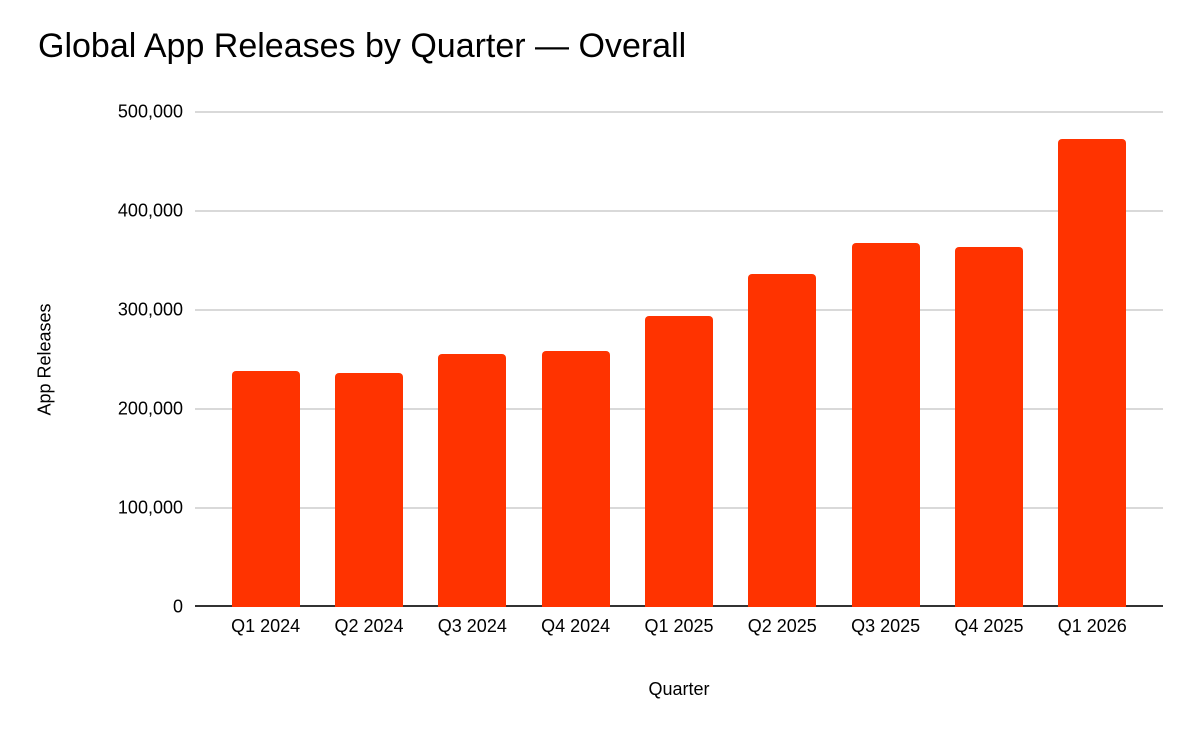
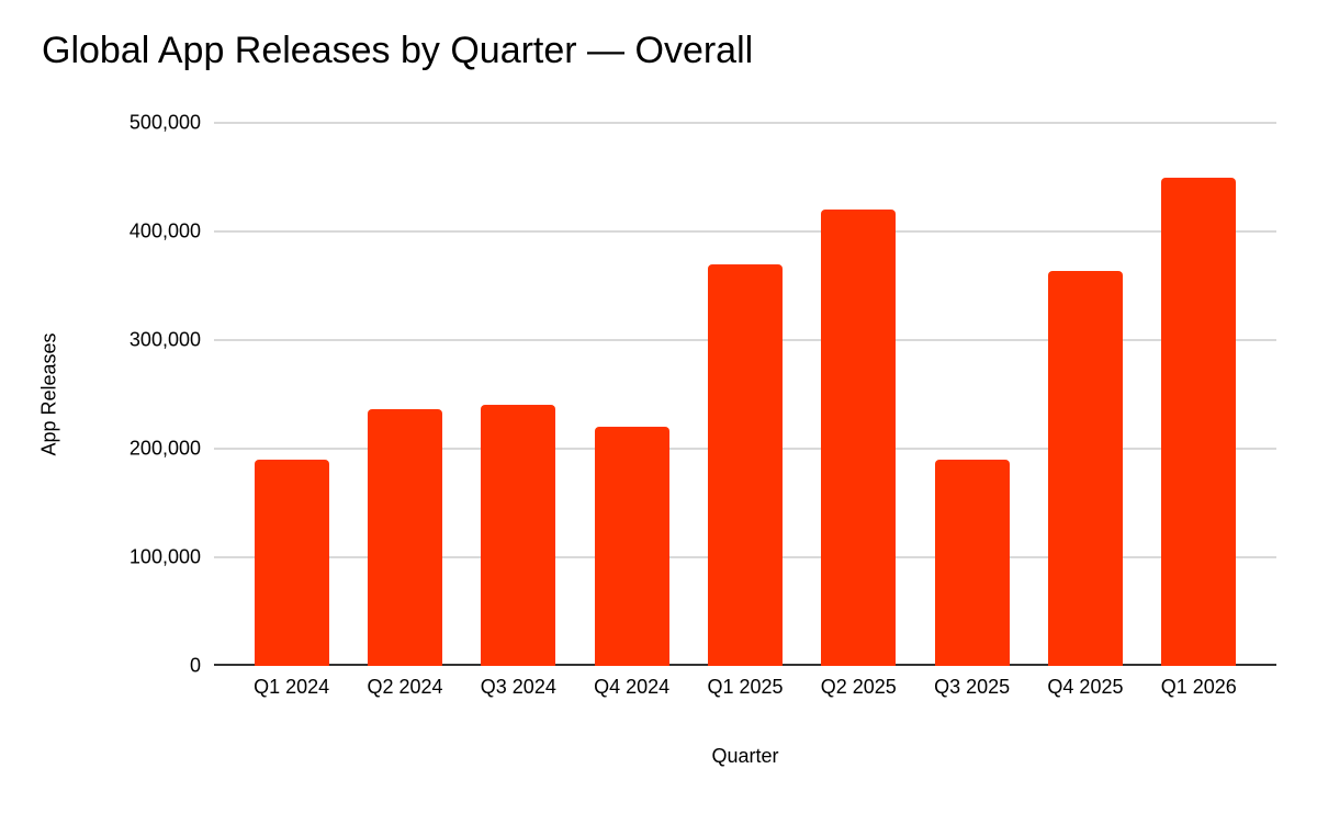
Q1 2024: 240000 -> 190000
Q3 2024: 260000 -> 240000
Q4 2024: 260000 -> 220000
Q1 2025: 290000 -> 370000
Q2 2025: 340000 -> 420000
Q3 2025: 370000 -> 190000
Q1 2026: 470000 -> 450000
